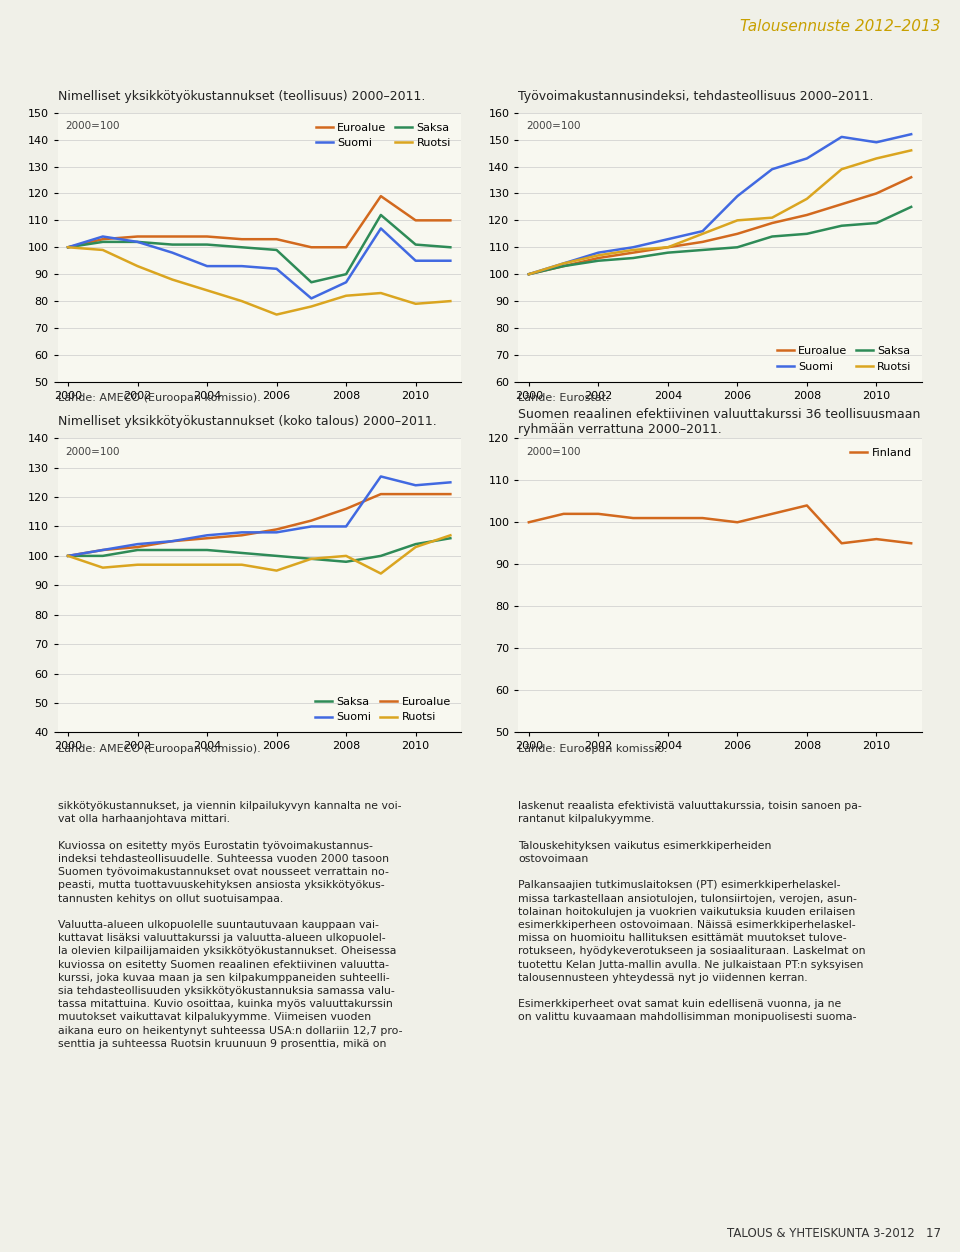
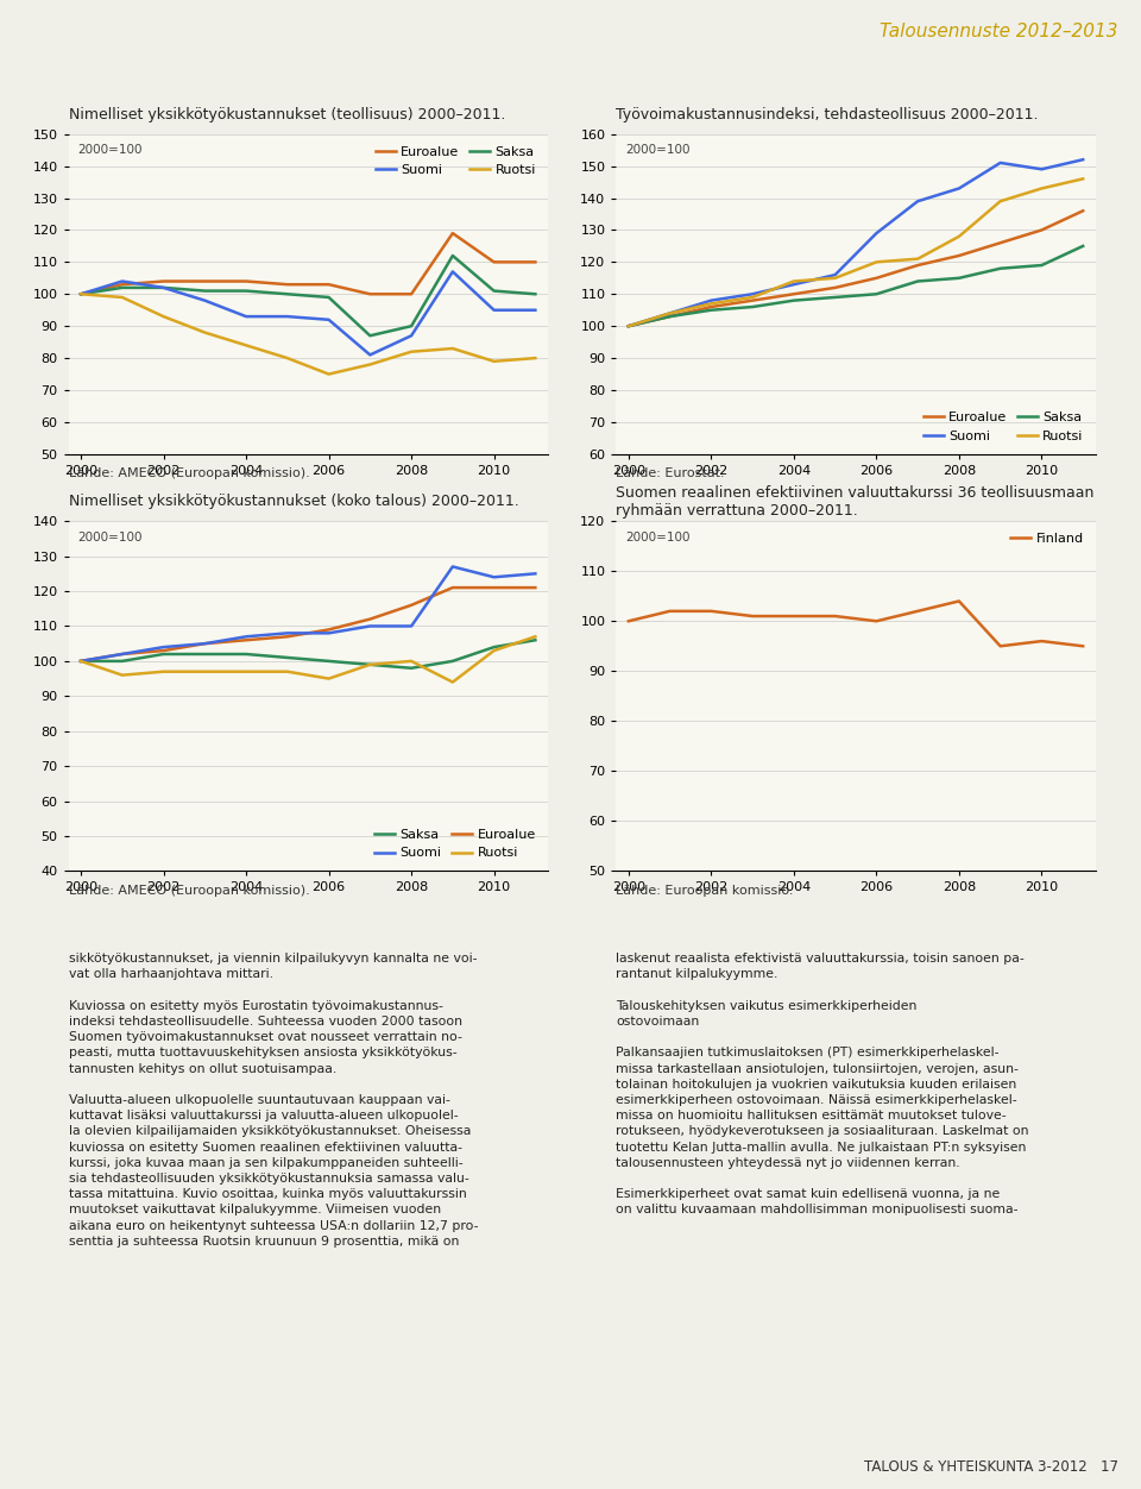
Ruotsi/2004: 110 -> 114
